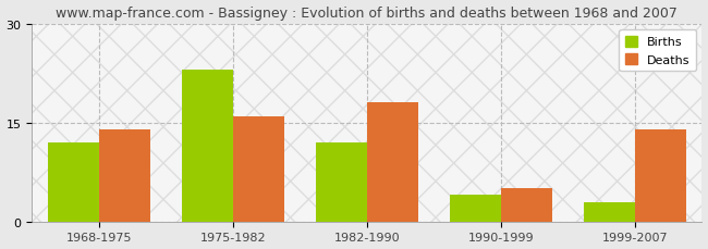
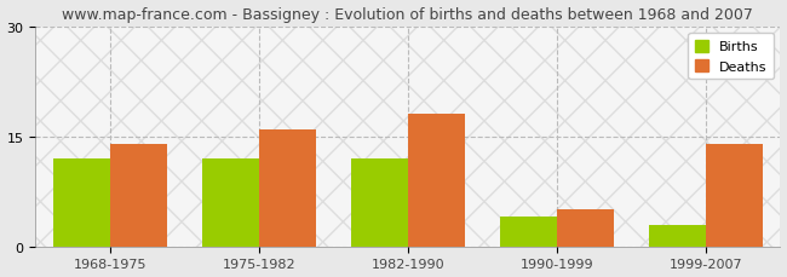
Births/1975-1982: 23 -> 12
